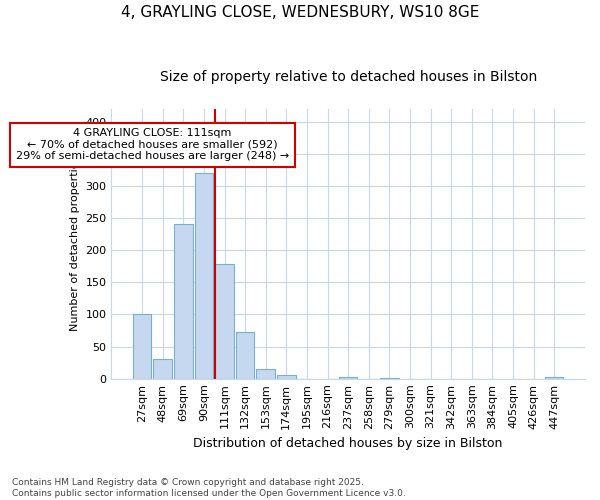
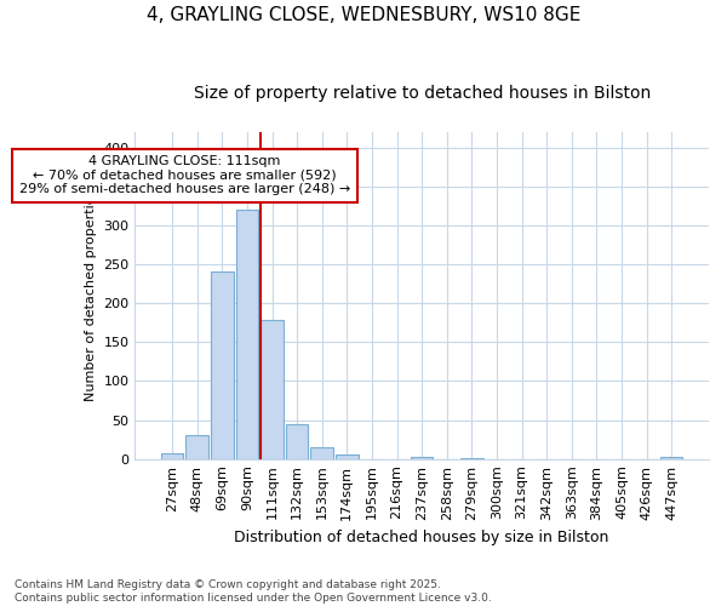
27sqm: 100 -> 7
132sqm: 72 -> 45
